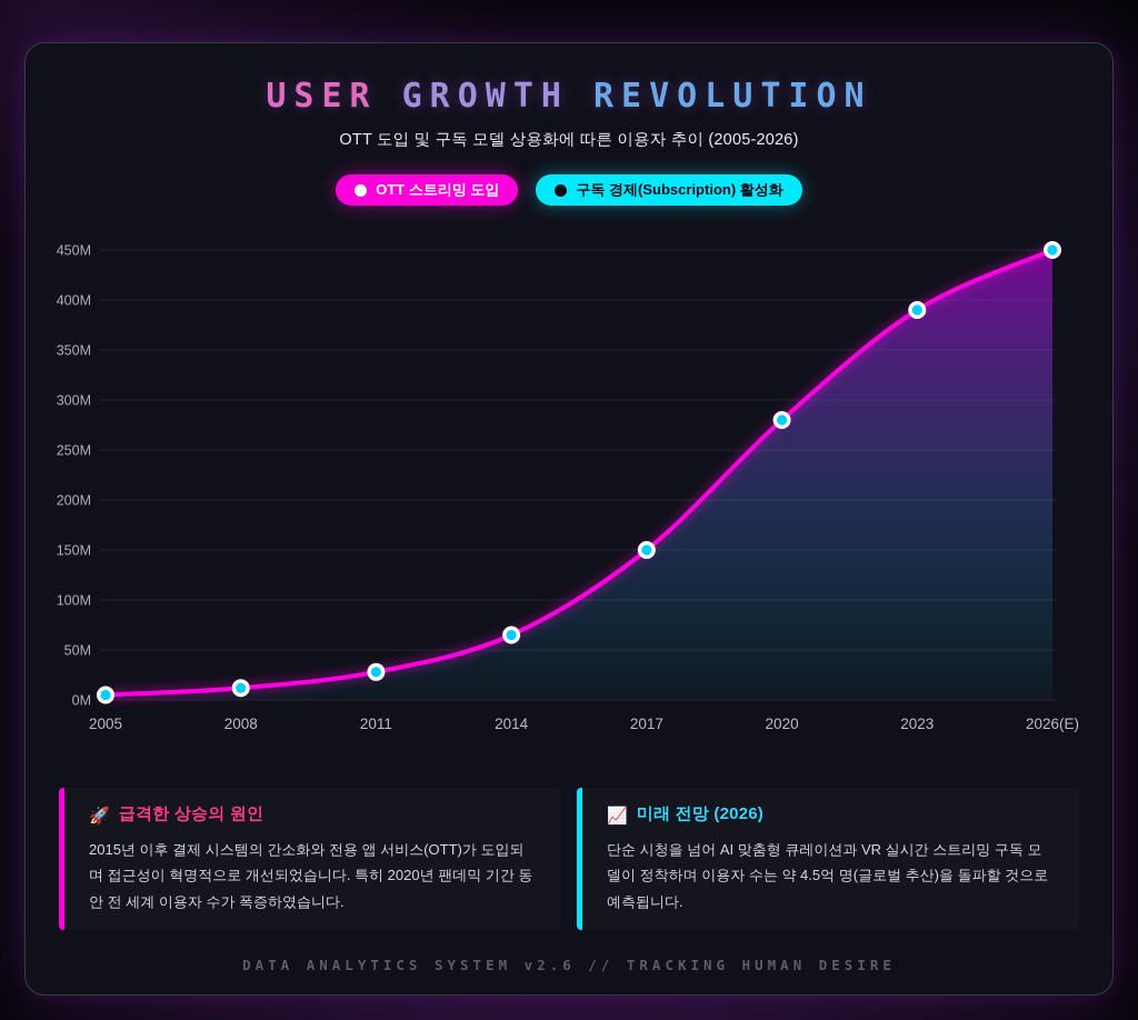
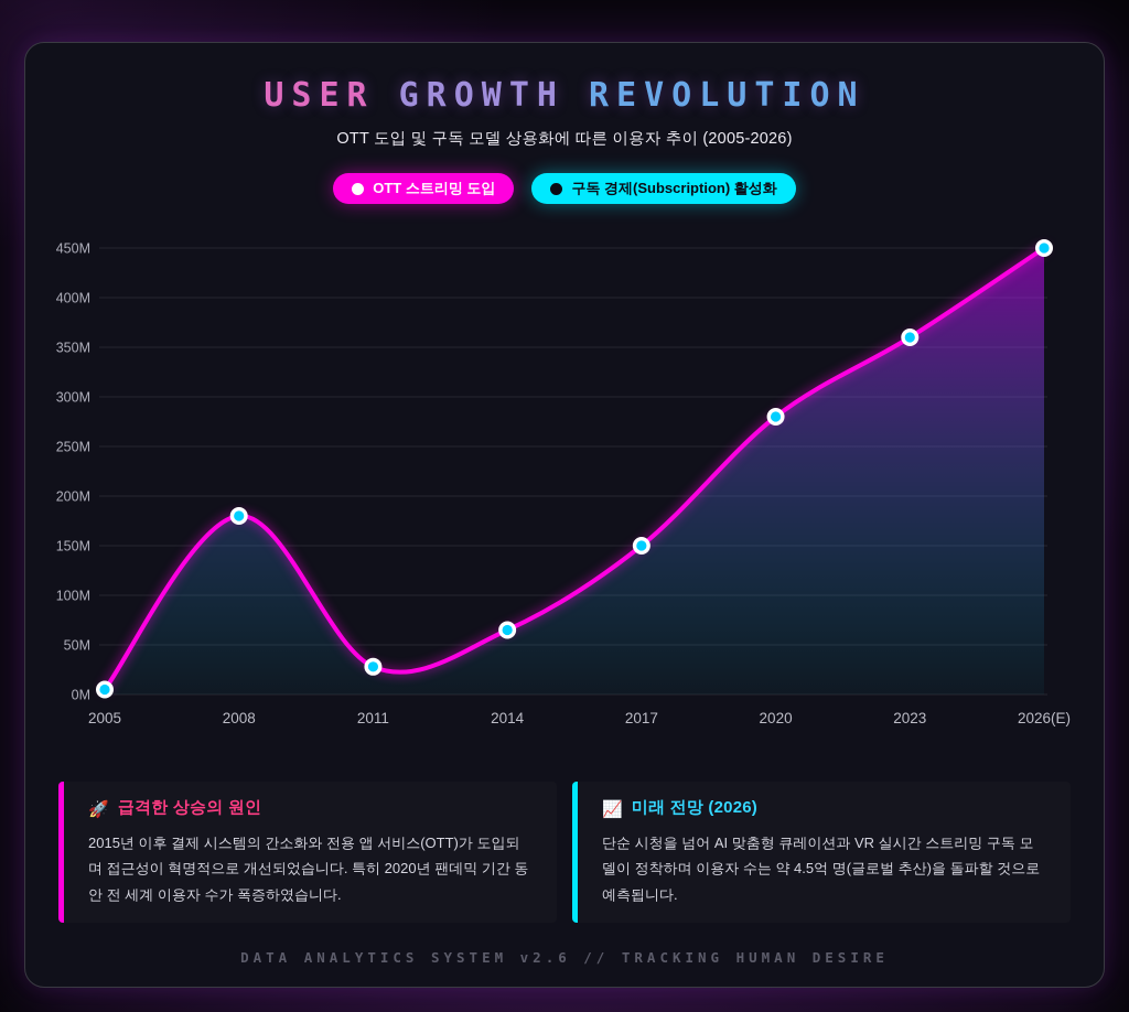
2008: 10M -> 180M
2023: 390M -> 360M
